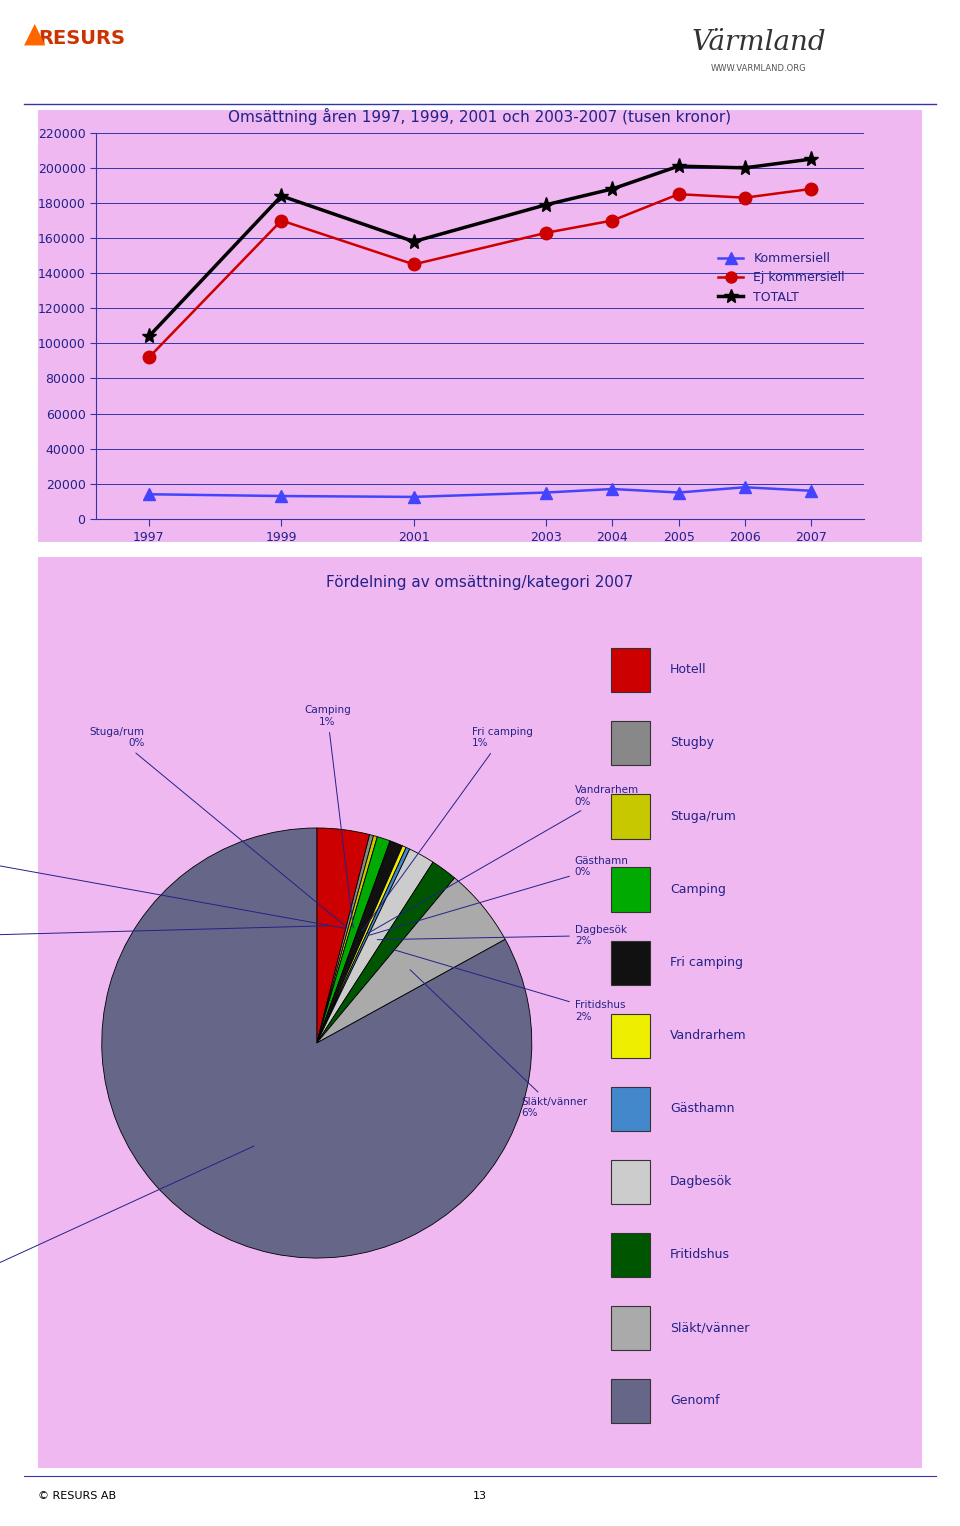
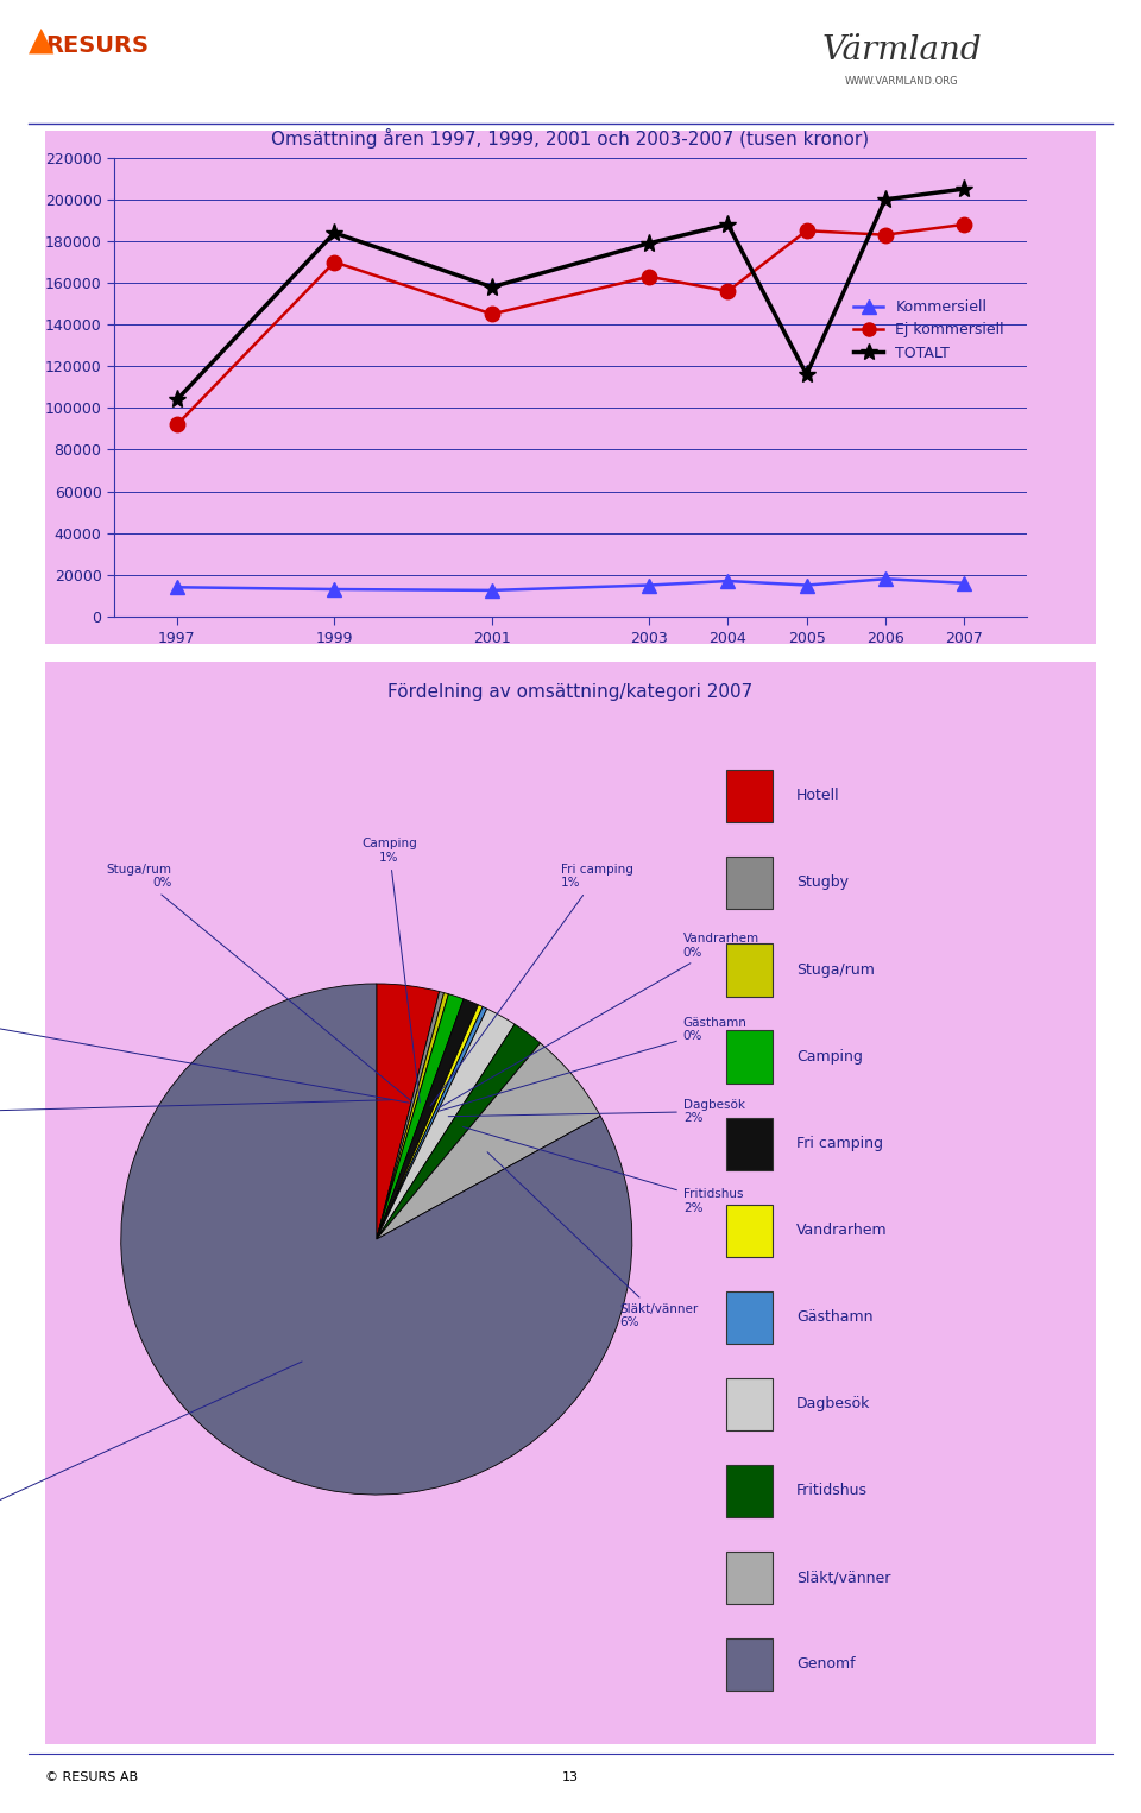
Ej kommersiell/2004: 170000 -> 156000
TOTALT/2005: 201000 -> 116000
